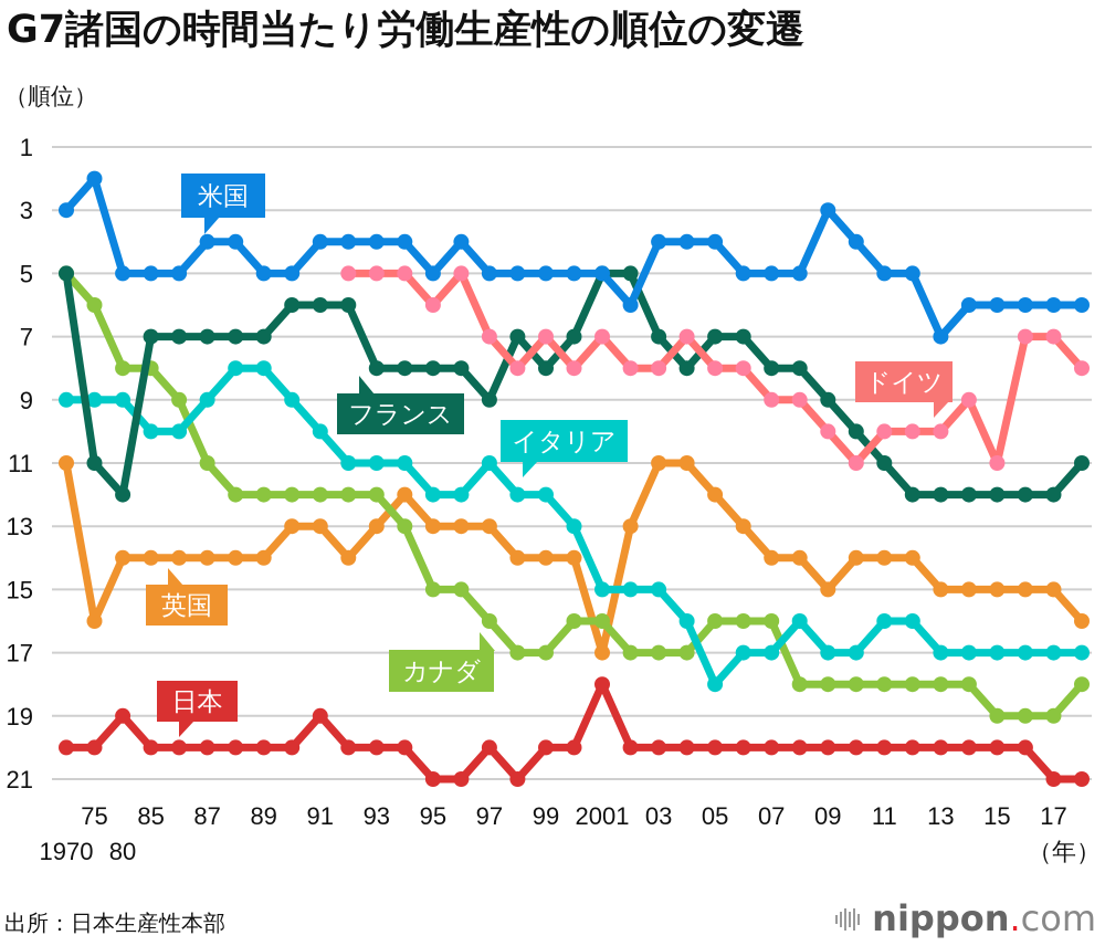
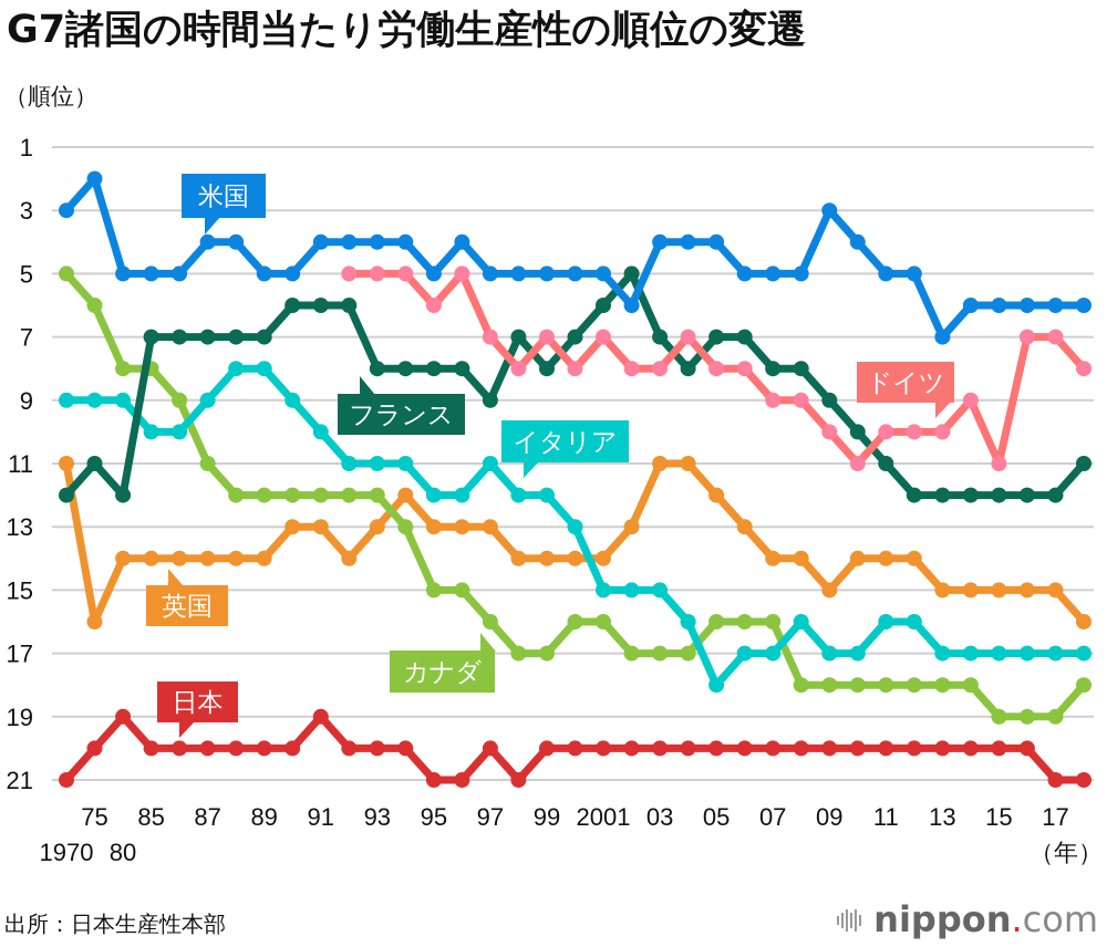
フランス/1970: 5 -> 12
日本/1970: 20 -> 21
フランス/2001: 5 -> 6
英国/2001: 17 -> 14
日本/2001: 18 -> 20
